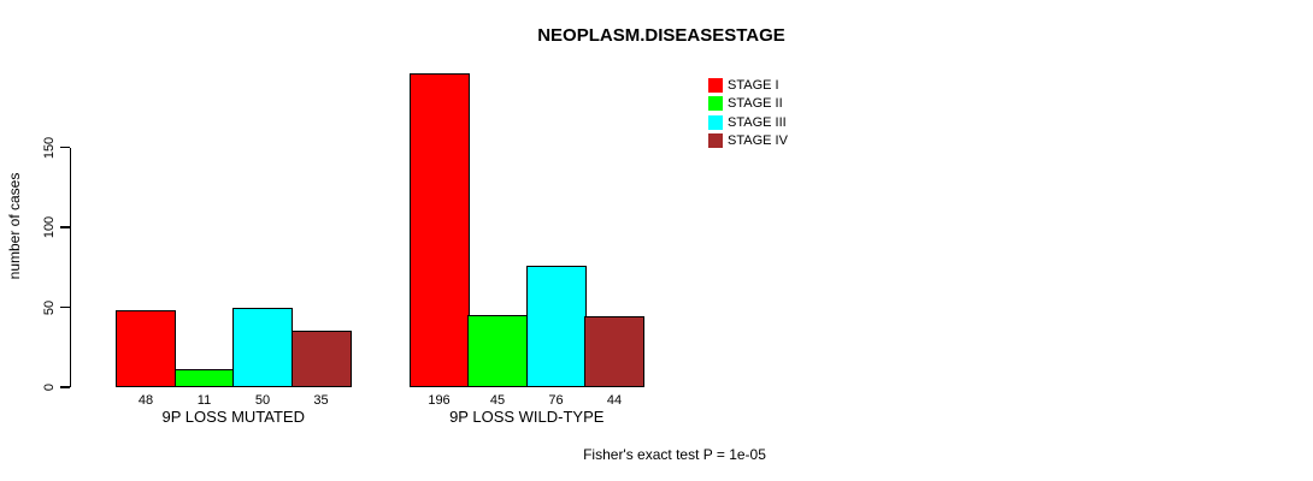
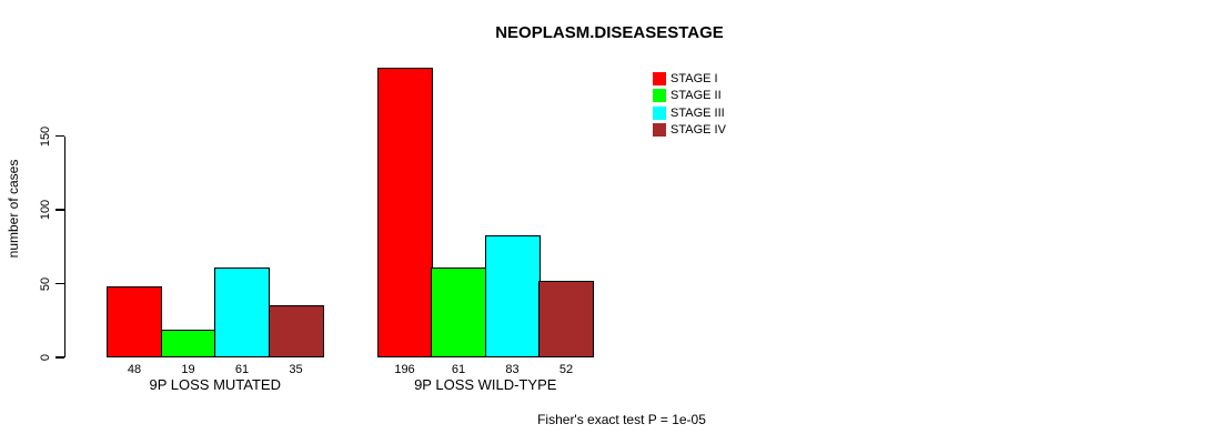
STAGE II/9P LOSS MUTATED: 11 -> 19
STAGE III/9P LOSS MUTATED: 50 -> 61
STAGE II/9P LOSS WILD-TYPE: 45 -> 61
STAGE III/9P LOSS WILD-TYPE: 76 -> 83
STAGE IV/9P LOSS WILD-TYPE: 44 -> 52
